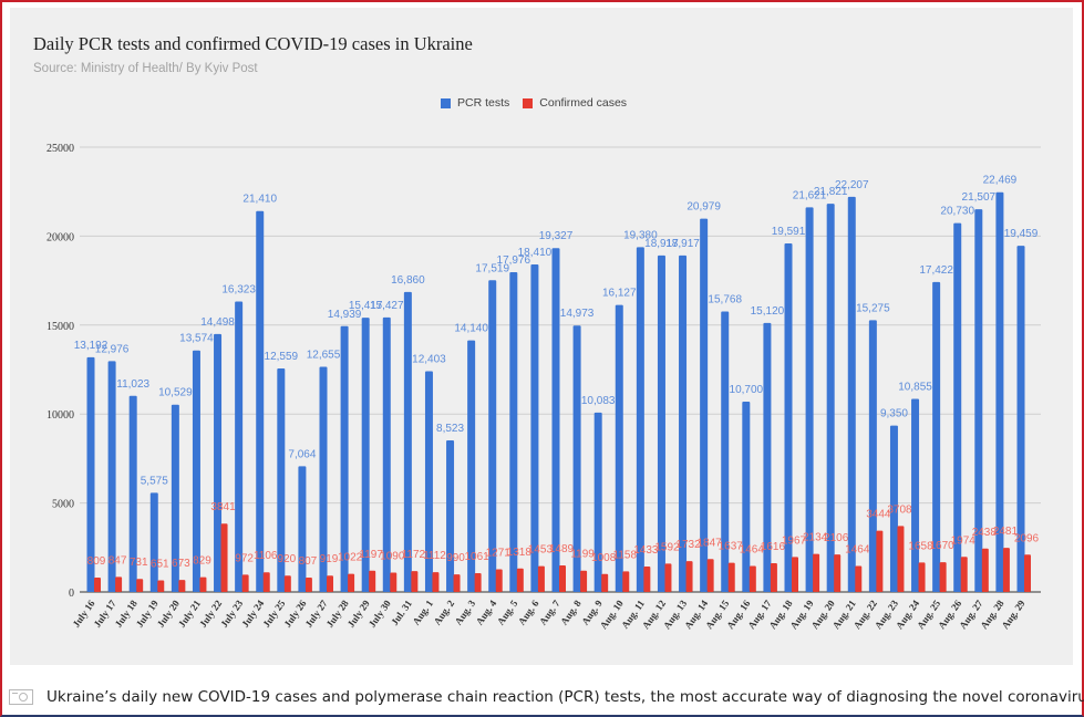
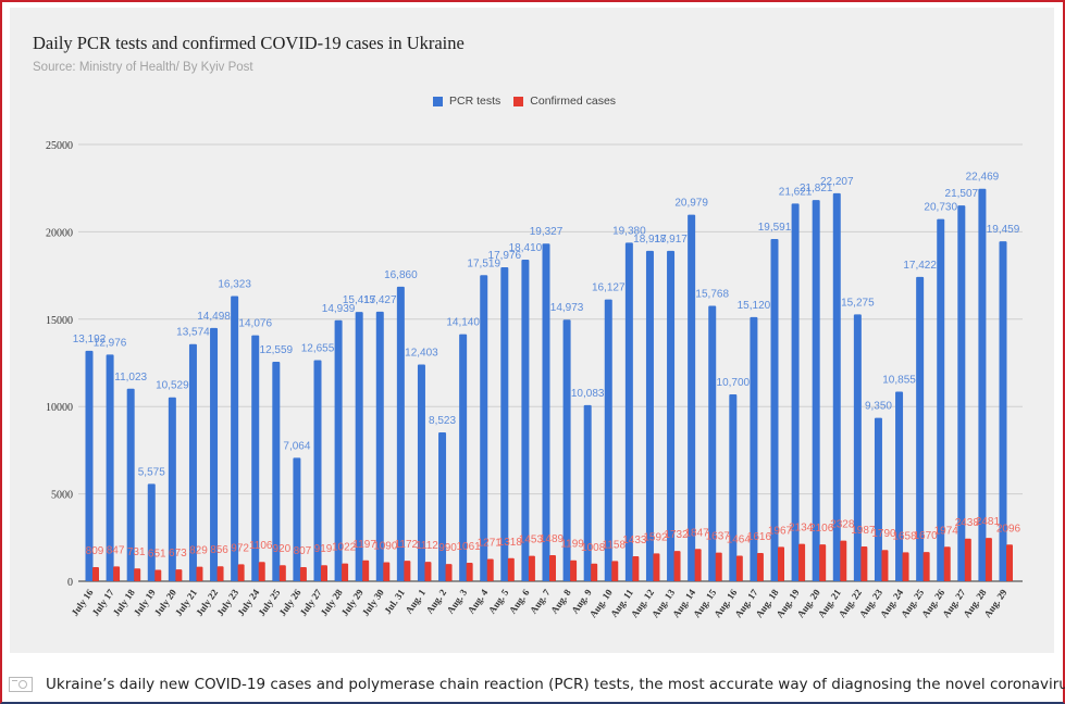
Confirmed cases/July 22: 3841 -> 856
PCR tests/July 24: 21,410 -> 14,076
Confirmed cases/Aug. 21: 1464 -> 2328
Confirmed cases/Aug. 22: 3444 -> 1987
Confirmed cases/Aug. 23: 3708 -> 1790
